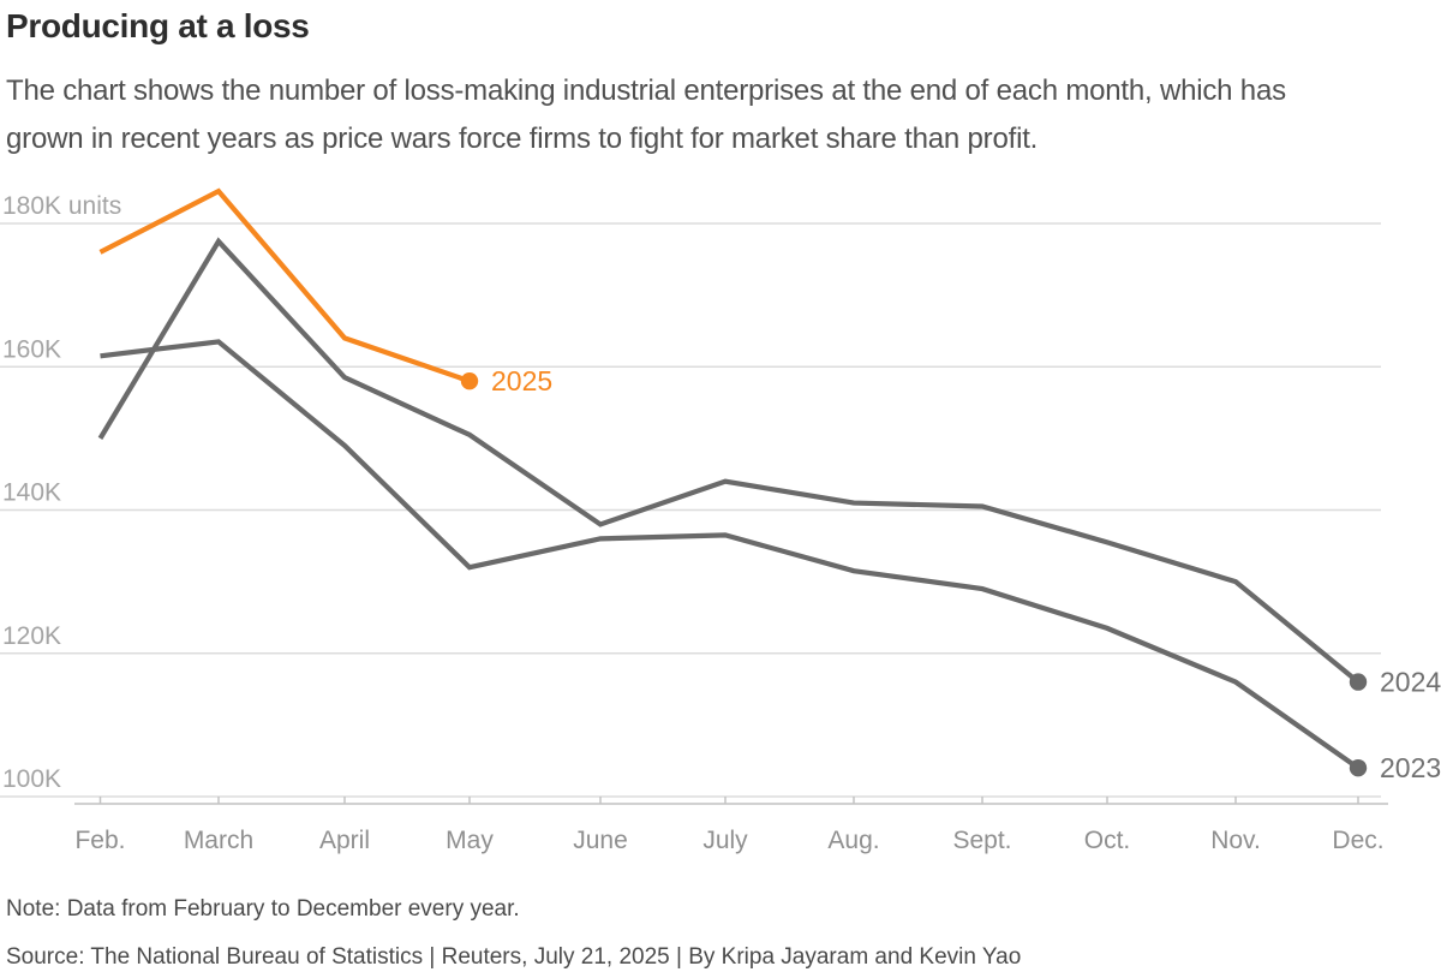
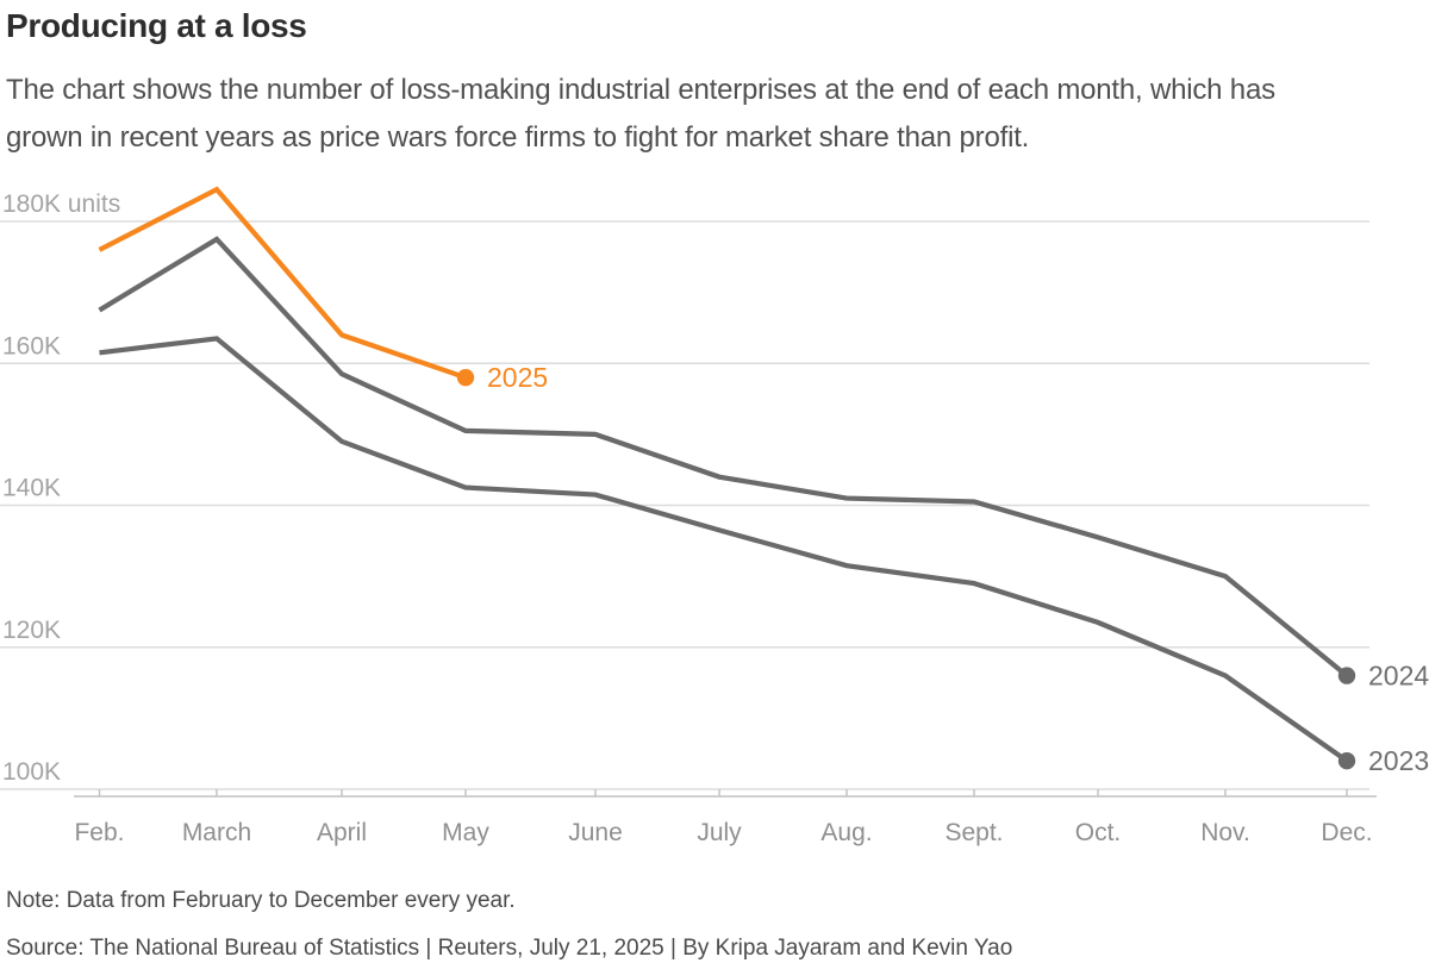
2024/Feb.: 150K -> 168K
2023/May: 132K -> 142K
2024/June: 138K -> 150K
2023/June: 136K -> 142K
